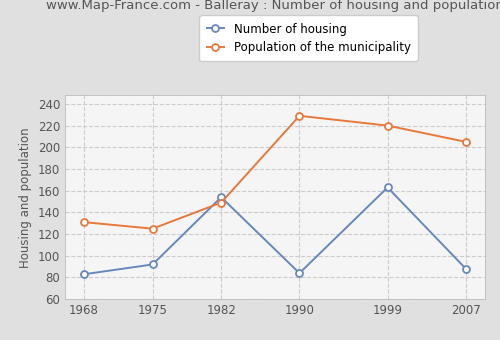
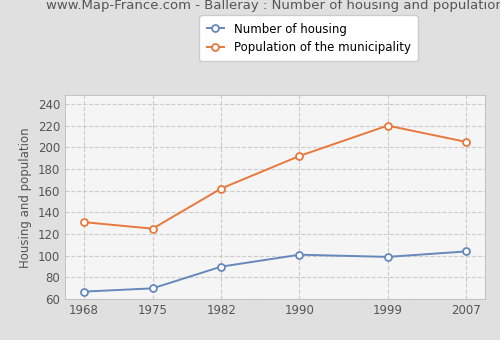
Number of housing/1968: 83 -> 67
Number of housing/1975: 92 -> 70
Number of housing/1982: 154 -> 90
Population of the municipality/1982: 149 -> 162
Number of housing/1990: 84 -> 101
Population of the municipality/1990: 229 -> 192
Number of housing/1999: 163 -> 99
Number of housing/2007: 88 -> 104
